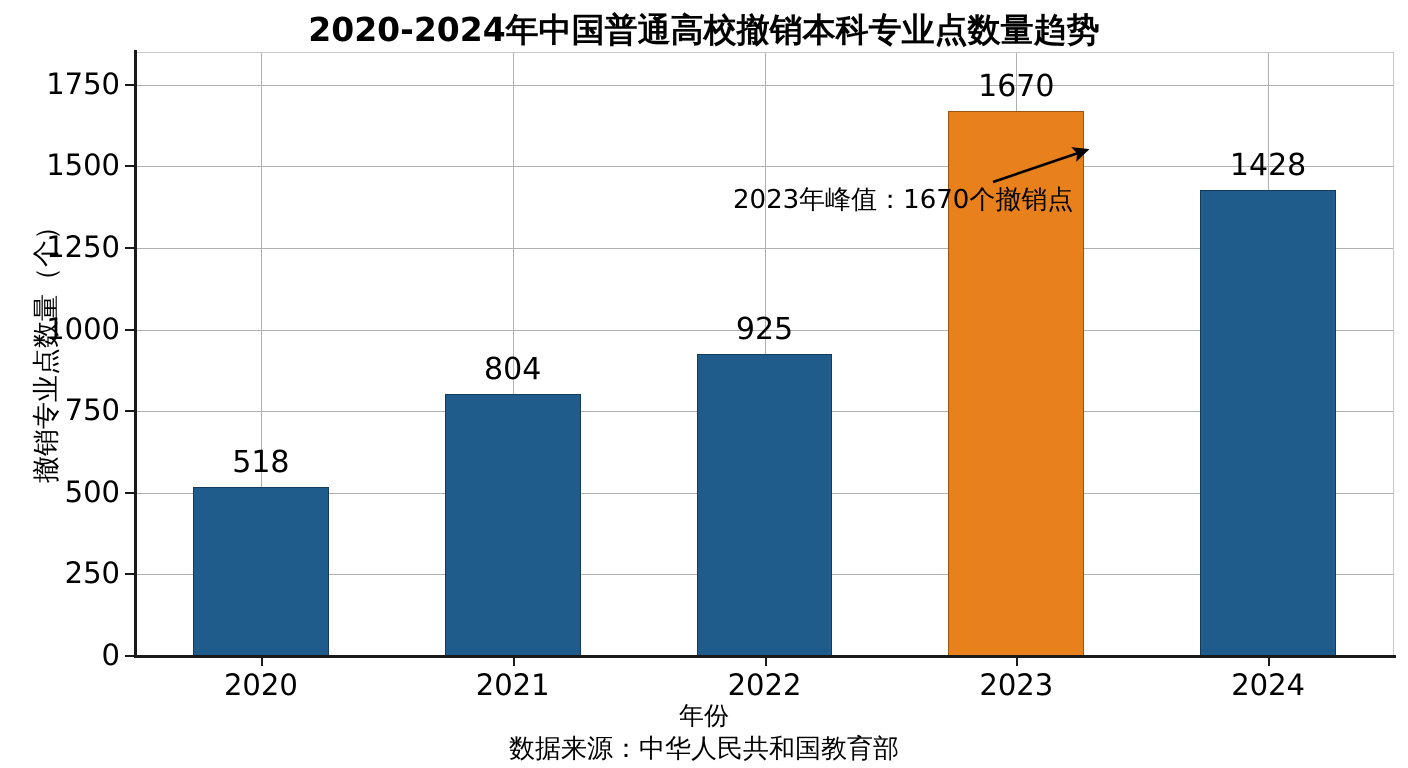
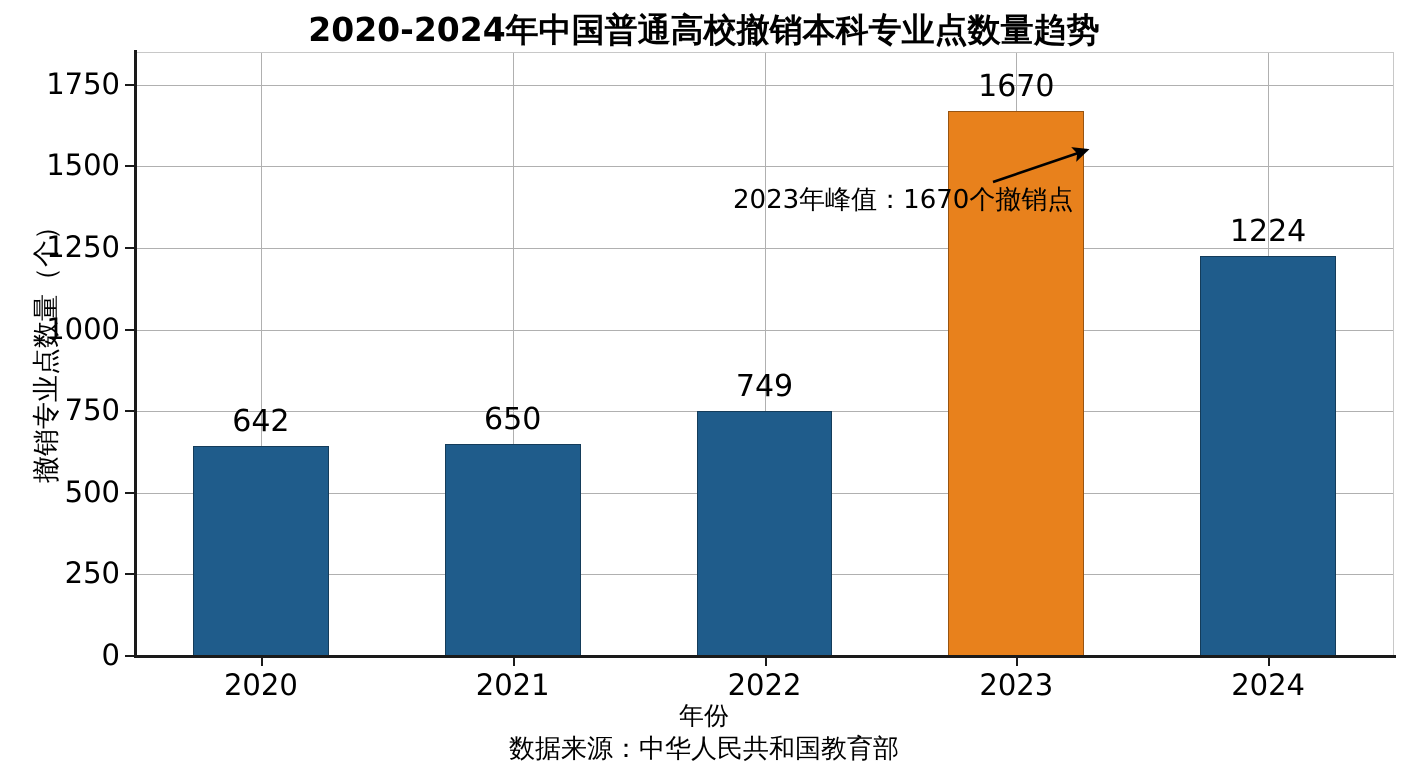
2020: 518 -> 642
2021: 804 -> 650
2022: 925 -> 749
2024: 1428 -> 1224
